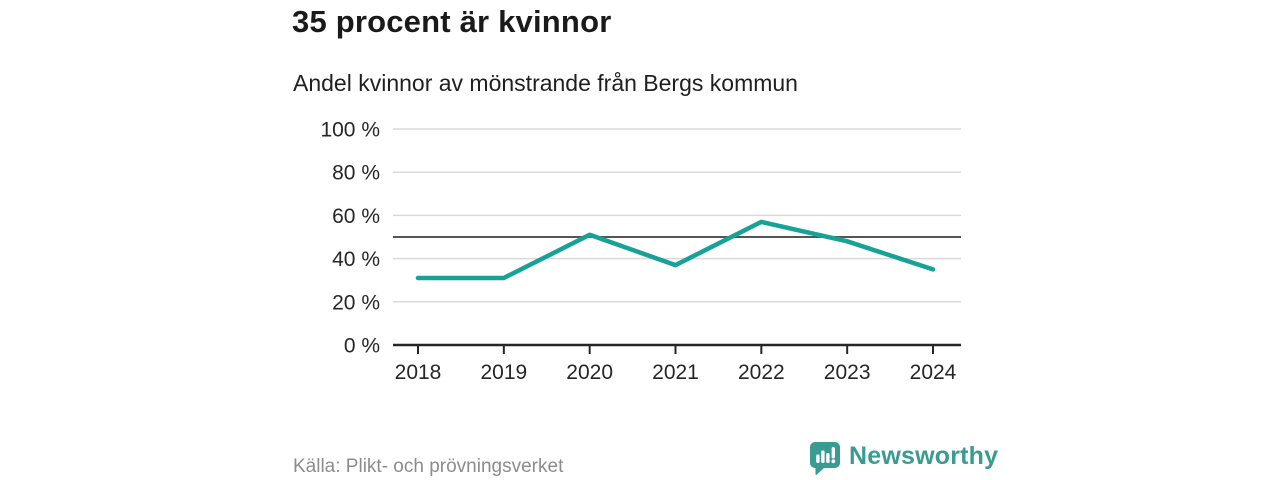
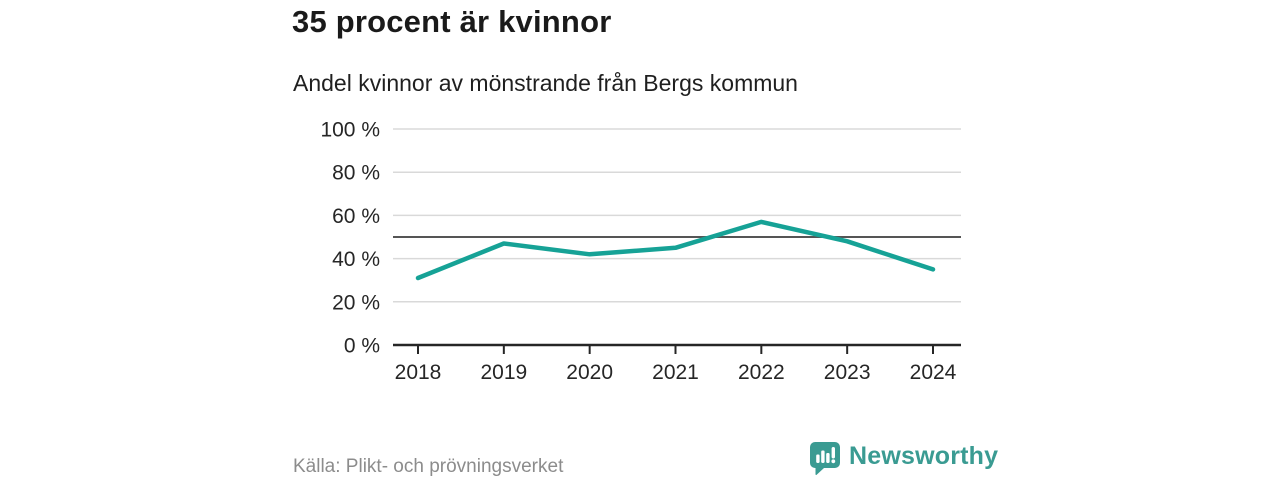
2019: 31% -> 47%
2020: 51% -> 42%
2021: 37% -> 45%
